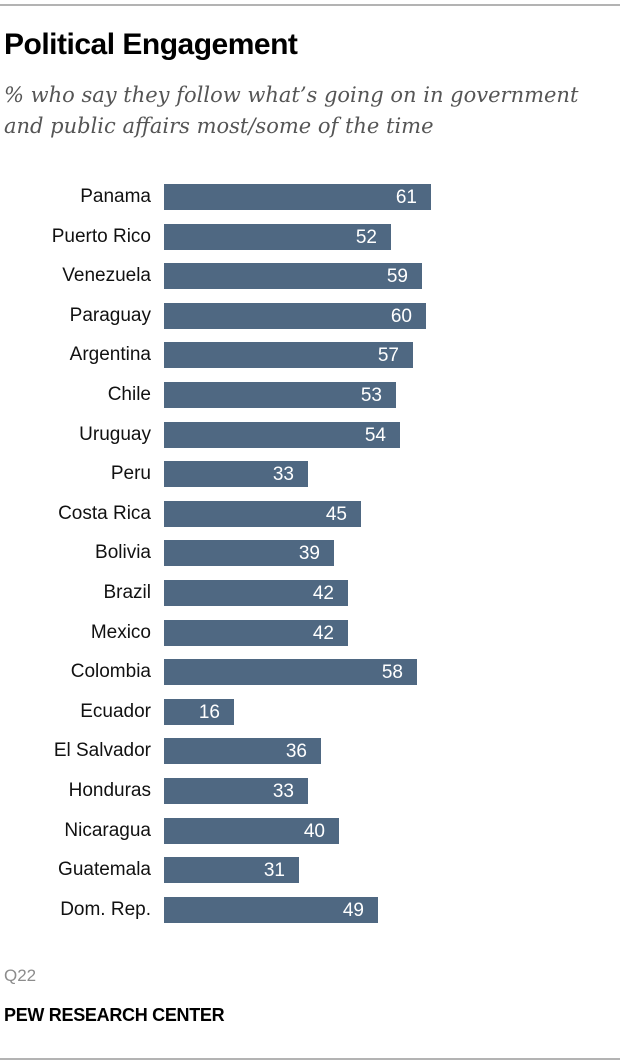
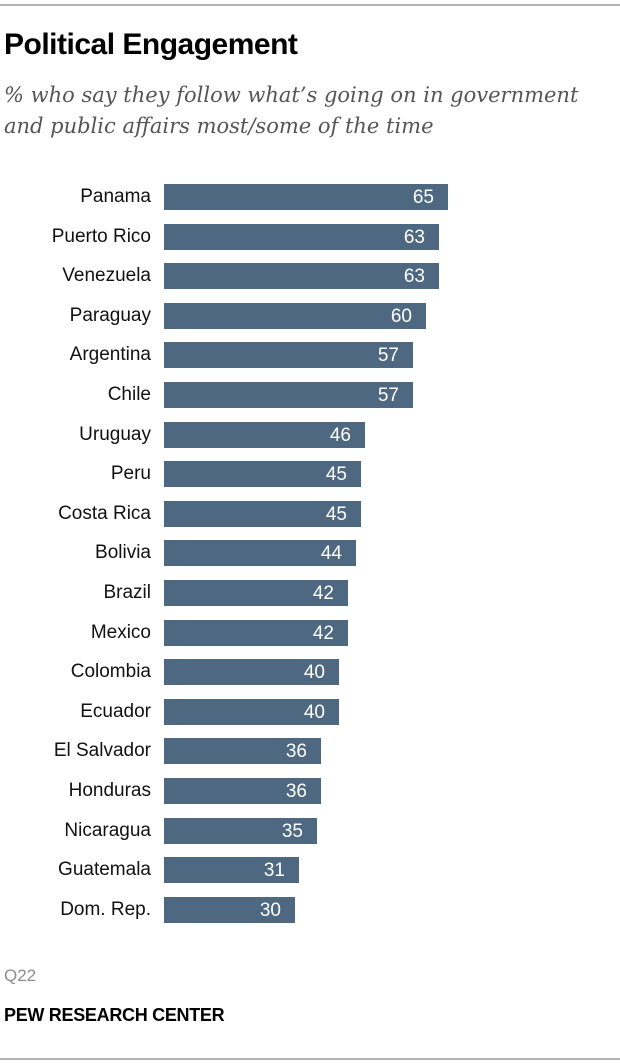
Panama: 61 -> 65
Puerto Rico: 52 -> 63
Venezuela: 59 -> 63
Chile: 53 -> 57
Uruguay: 54 -> 46
Peru: 33 -> 45
Bolivia: 39 -> 44
Colombia: 58 -> 40
Ecuador: 16 -> 40
Honduras: 33 -> 36
Nicaragua: 40 -> 35
Dom. Rep.: 49 -> 30
